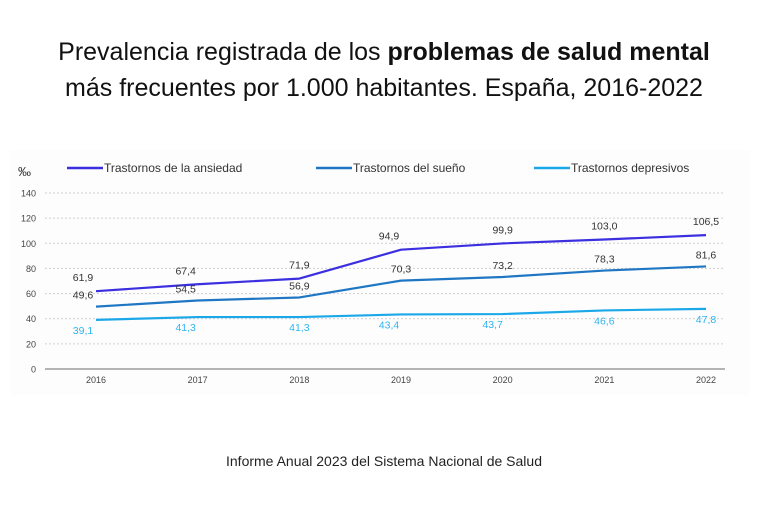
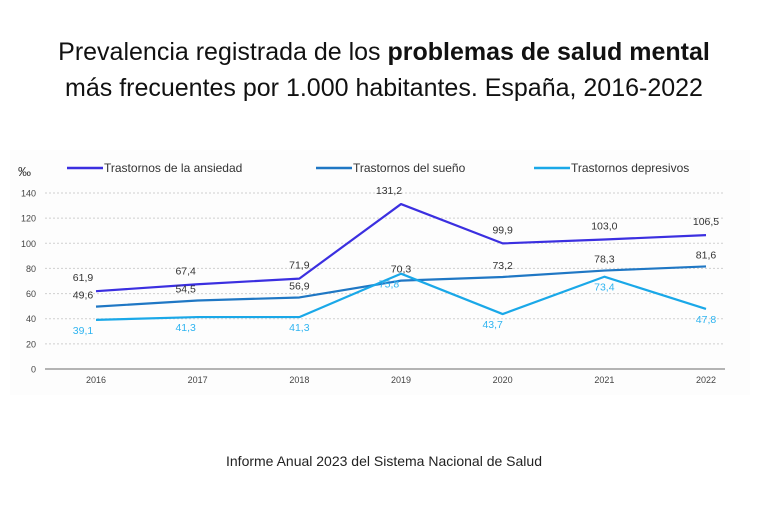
Trastornos de la ansiedad/2019: 94,9 -> 131,2
Trastornos depresivos/2019: 43,4 -> 75,8
Trastornos depresivos/2021: 46,6 -> 73,4
